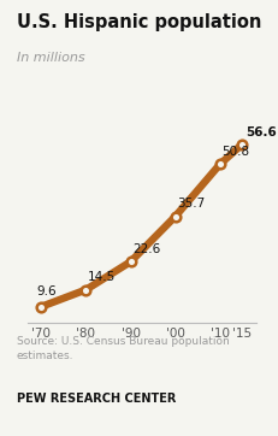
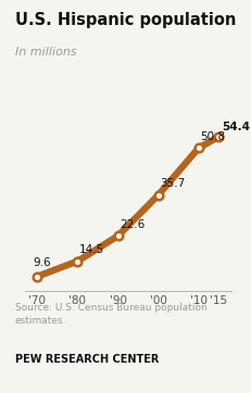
'15: 56.6 -> 54.4
